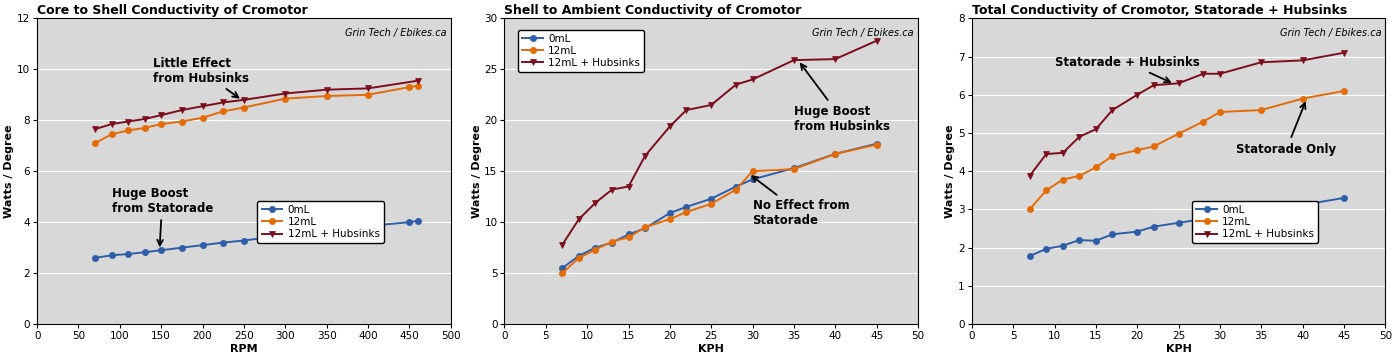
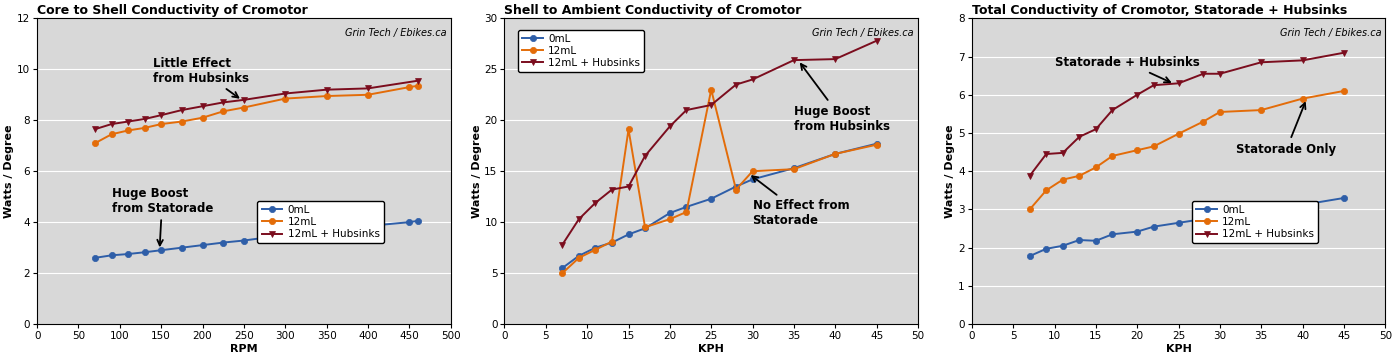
Shell to Ambient Conductivity of Cromotor/12mL/15: 8.5 -> 19.1
Shell to Ambient Conductivity of Cromotor/12mL/25: 11.8 -> 23.0
